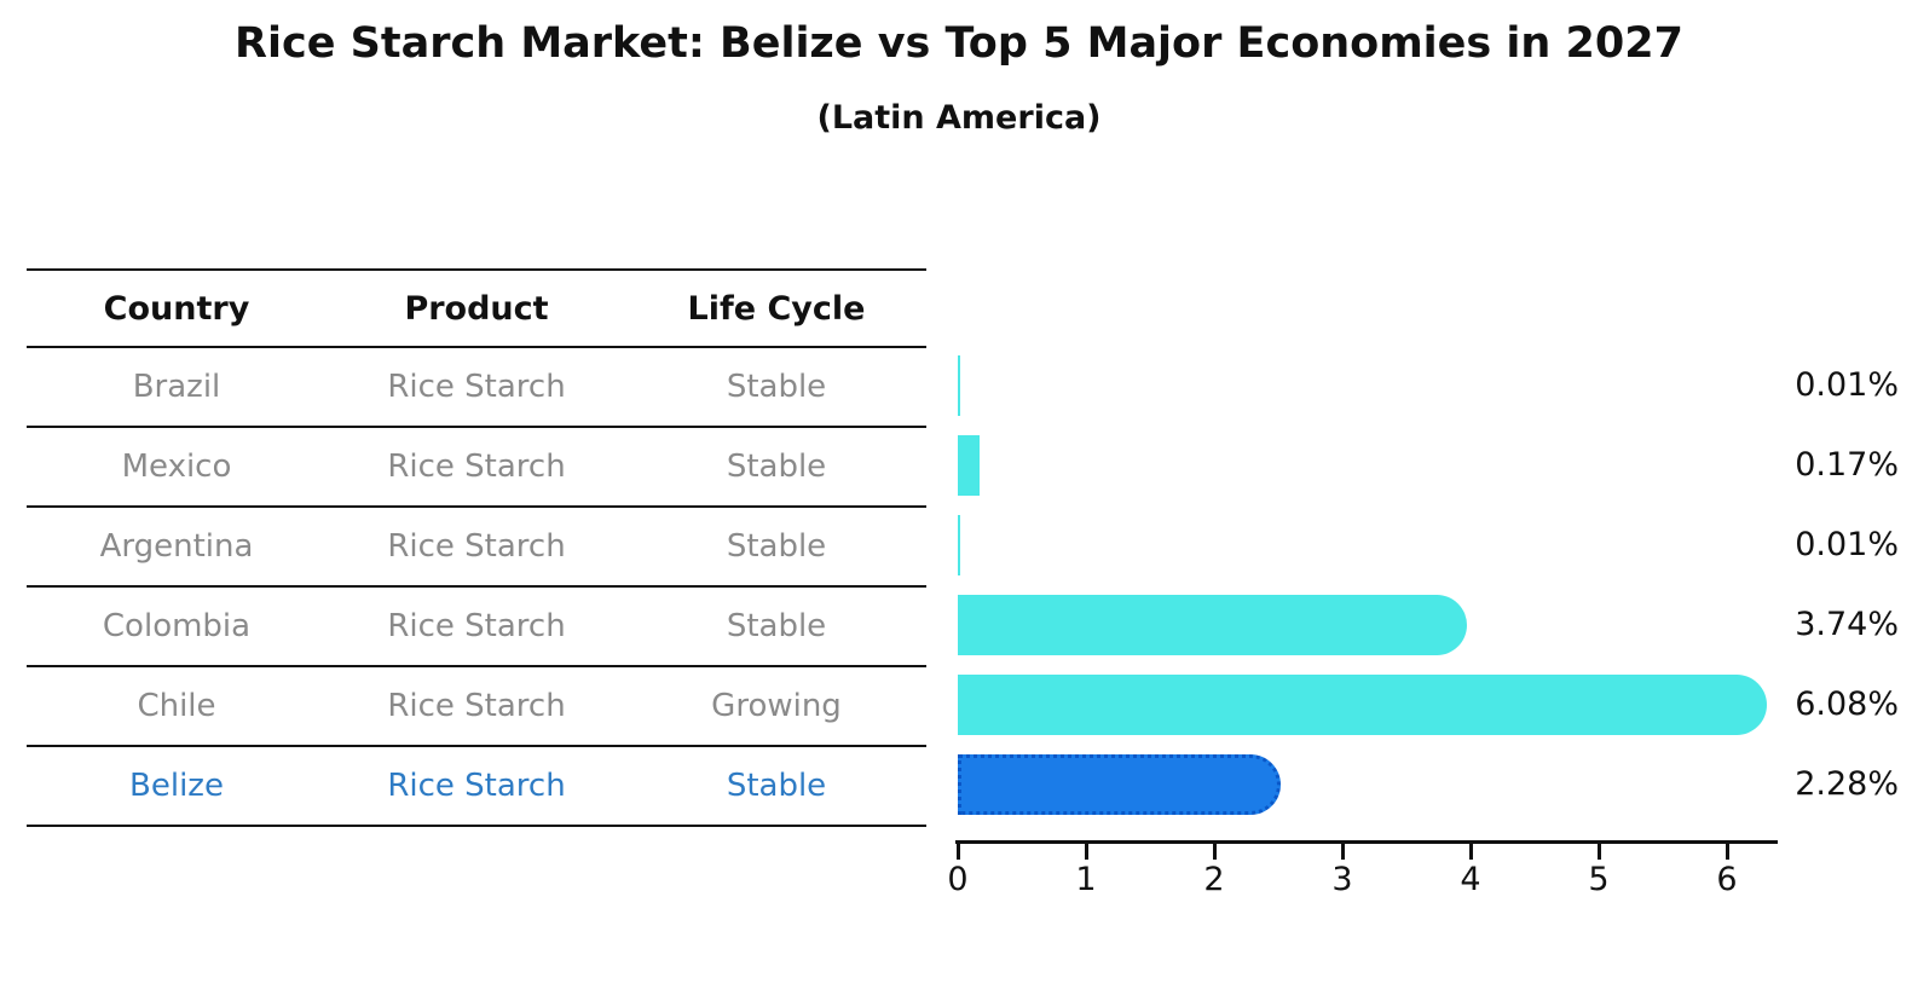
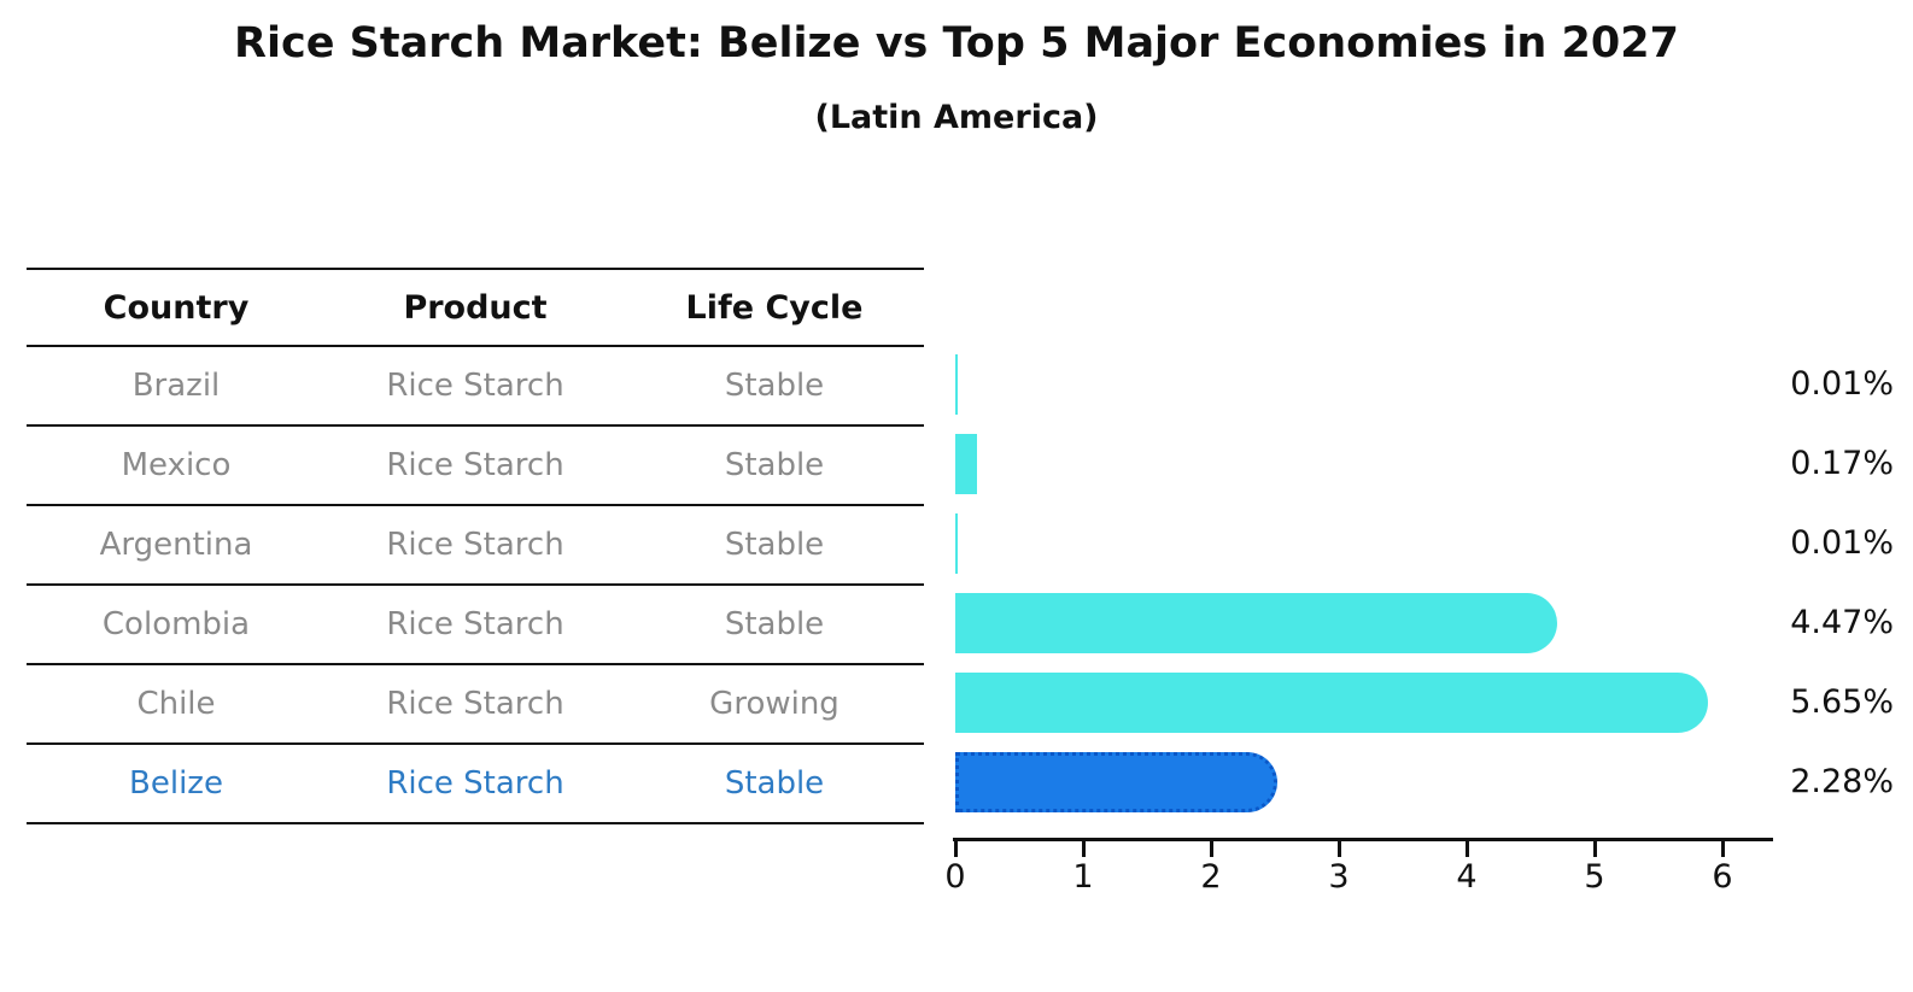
Colombia: 3.74% -> 4.47%
Chile: 6.08% -> 5.65%
